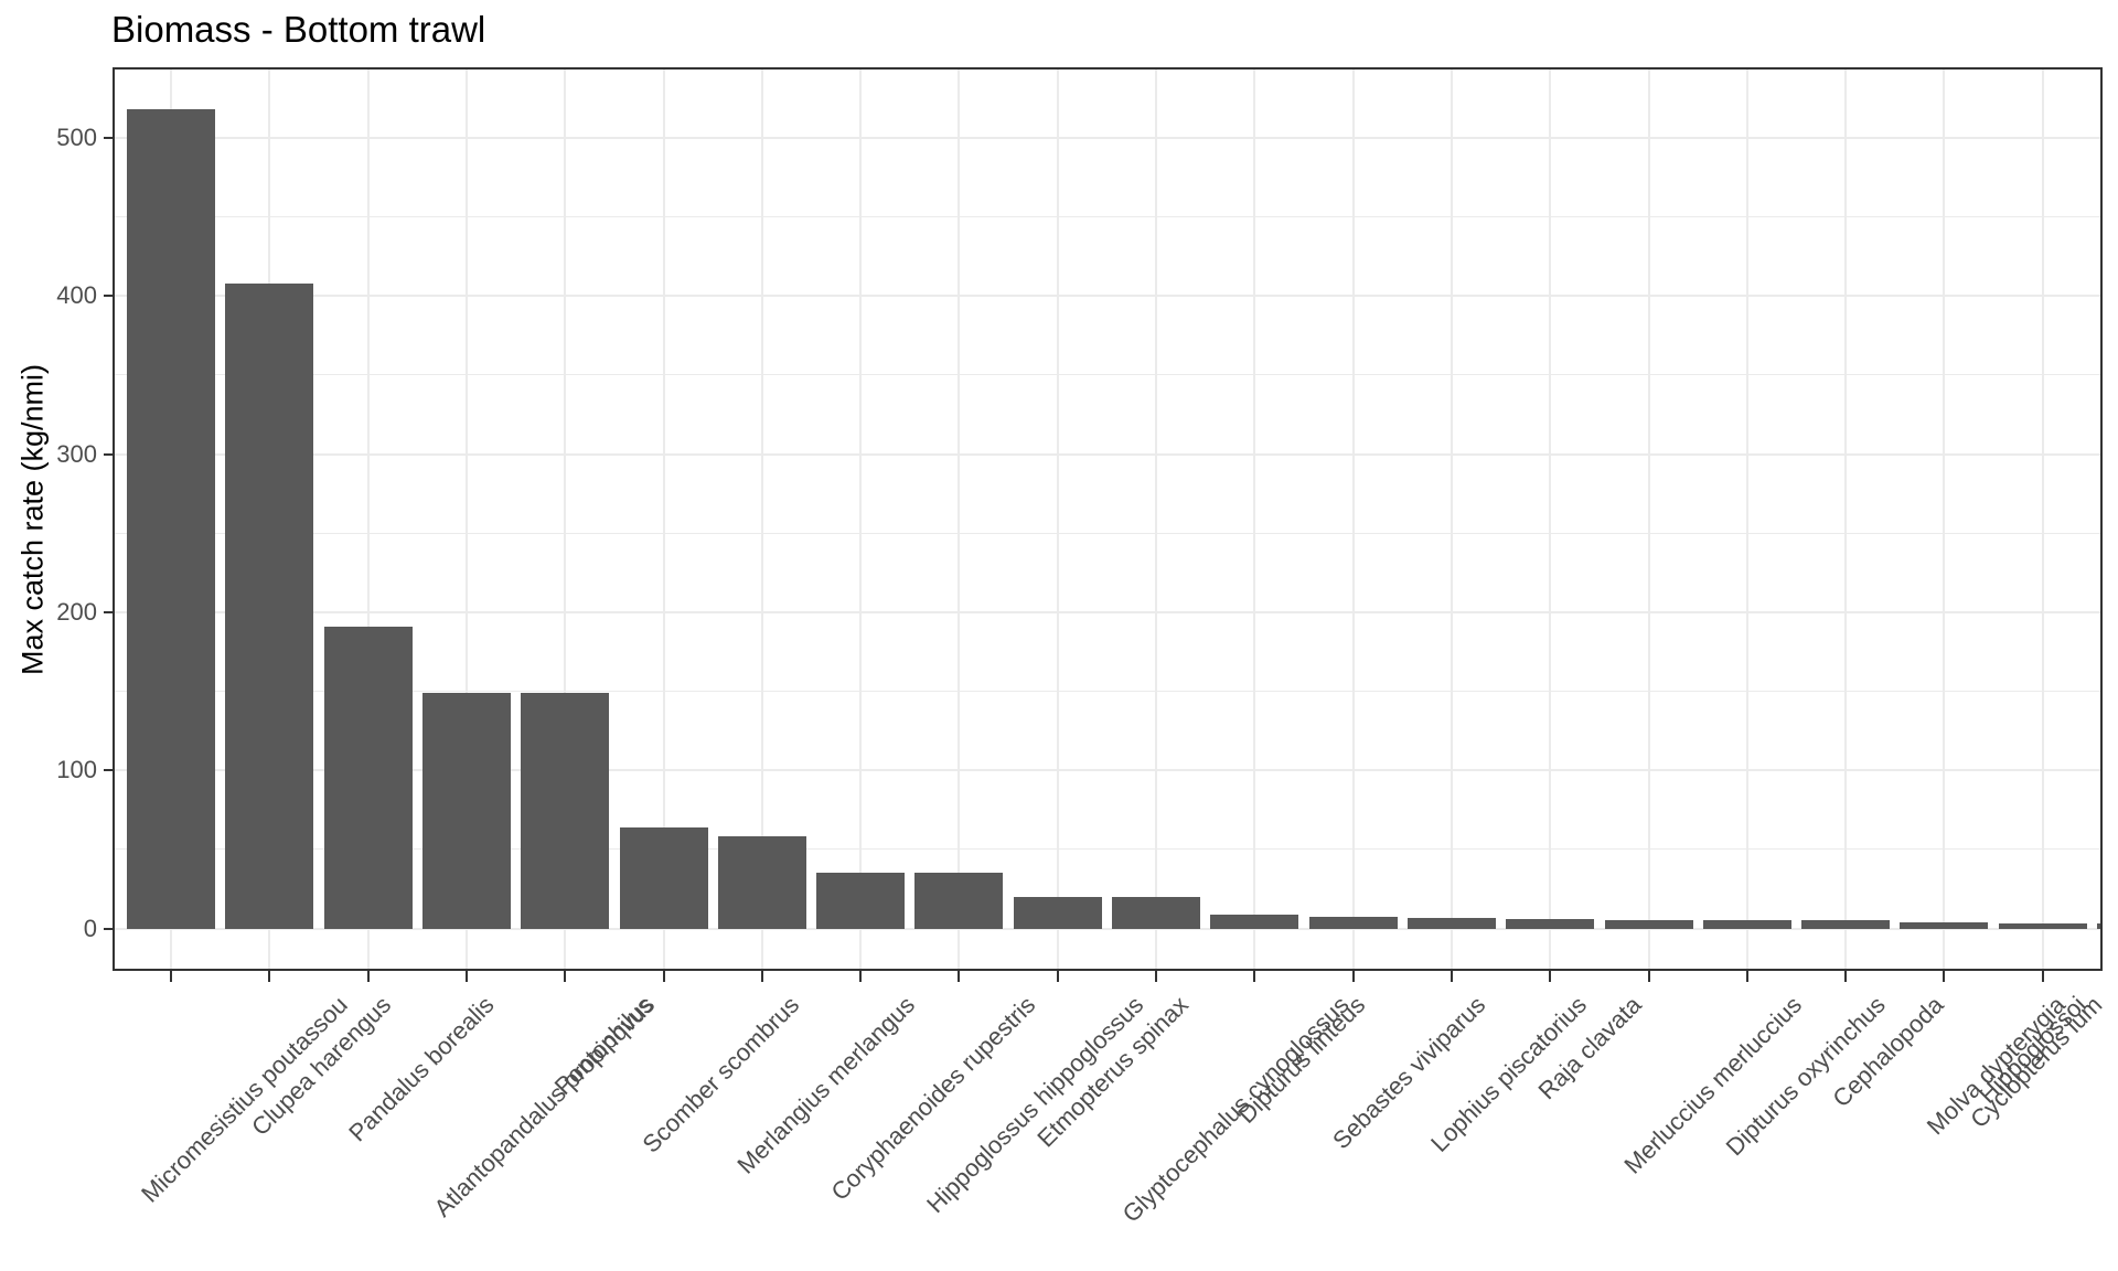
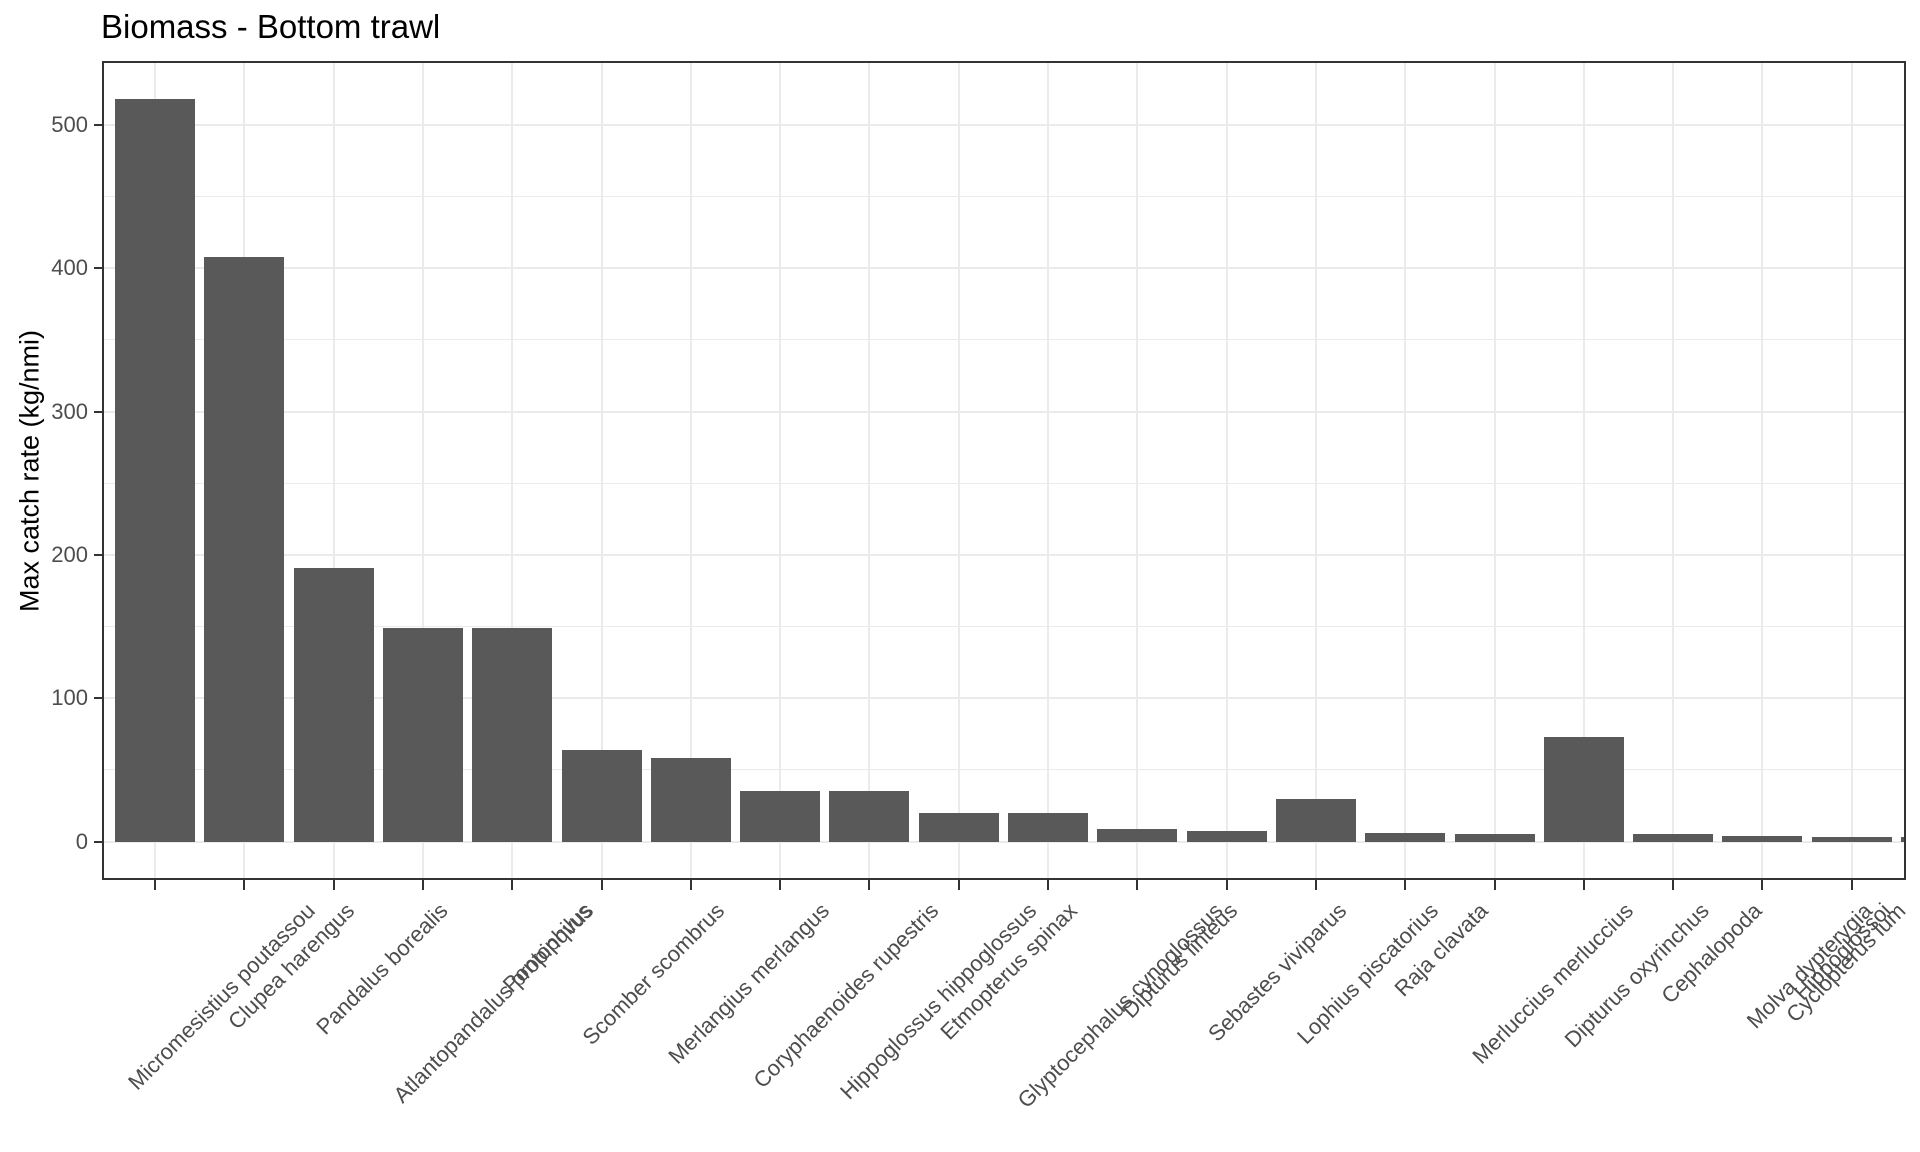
Lophius piscatorius: 7 -> 30
Dipturus oxyrinchus: 6 -> 73
